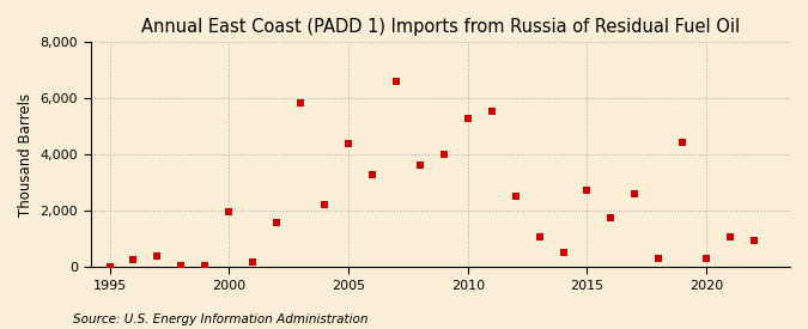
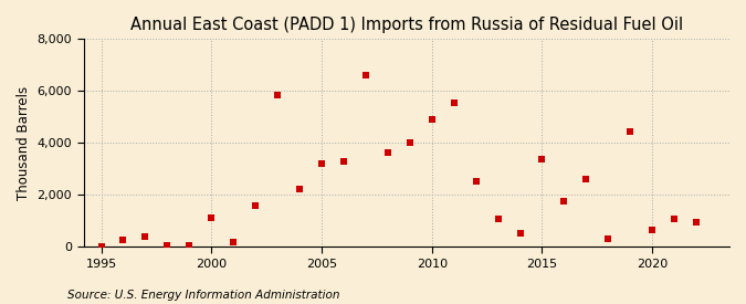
2000: 1,980 -> 1,100
2005: 4,380 -> 3,200
2010: 5,290 -> 4,900
2015: 2,750 -> 3,350
2020: 310 -> 650
